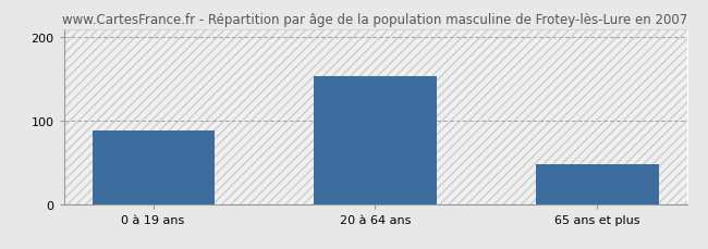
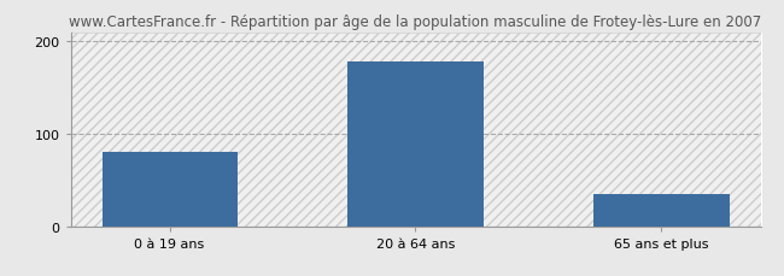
0 à 19 ans: 88 -> 80
20 à 64 ans: 154 -> 178
65 ans et plus: 48 -> 35
